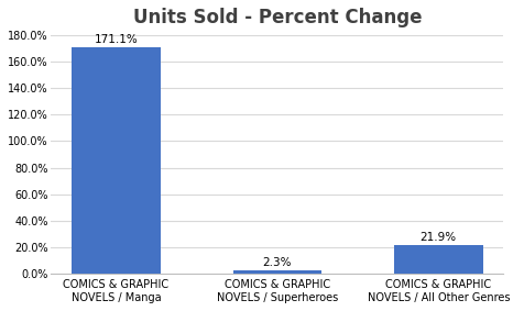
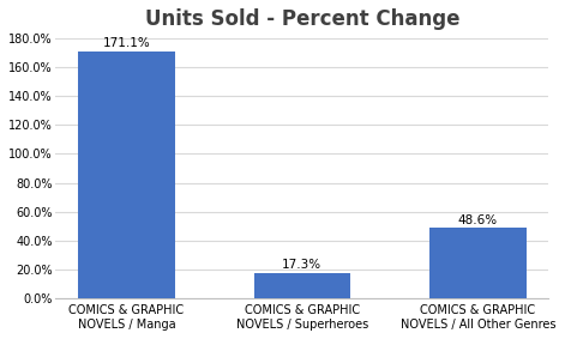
COMICS & GRAPHIC NOVELS / Superheroes: 2.3% -> 17.3%
COMICS & GRAPHIC NOVELS / All Other Genres: 21.9% -> 48.6%
